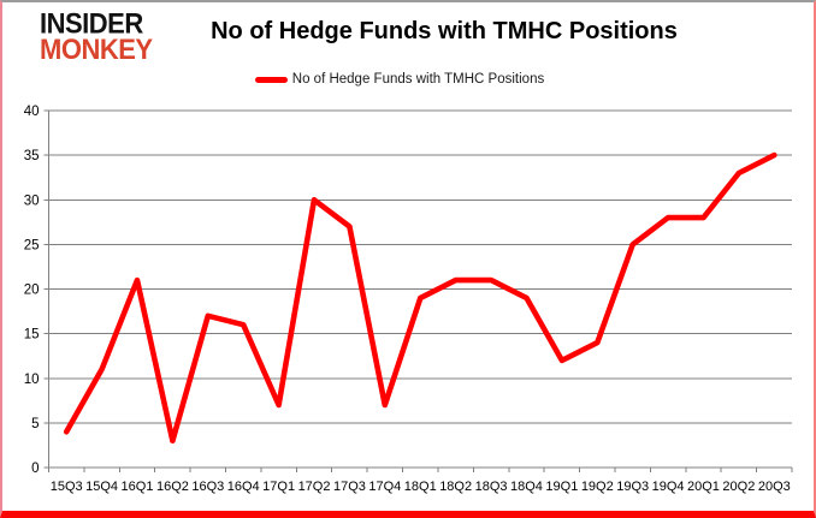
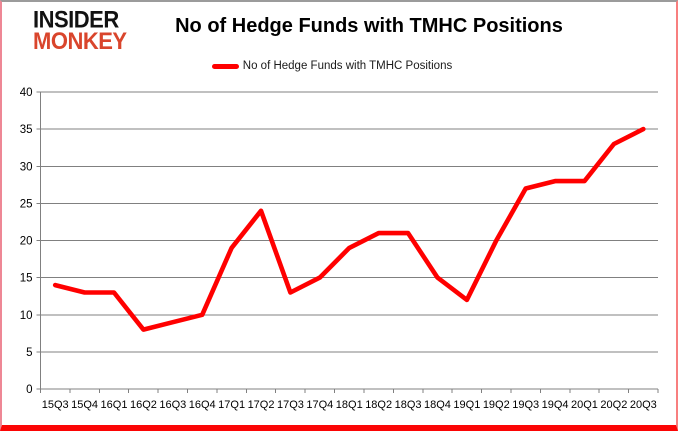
15Q3: 4 -> 14
15Q4: 11 -> 13
16Q1: 21 -> 13
16Q2: 3 -> 8
16Q3: 17 -> 9
16Q4: 16 -> 10
17Q1: 7 -> 19
17Q2: 30 -> 24
17Q3: 27 -> 13
17Q4: 7 -> 15
18Q4: 19 -> 15
19Q2: 14 -> 20
19Q3: 25 -> 27
